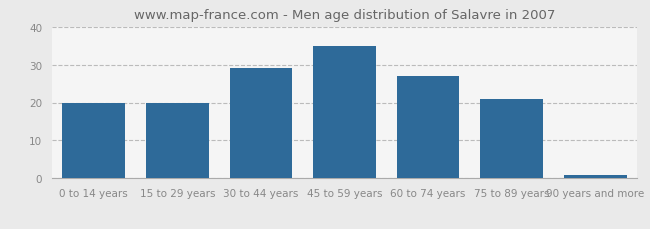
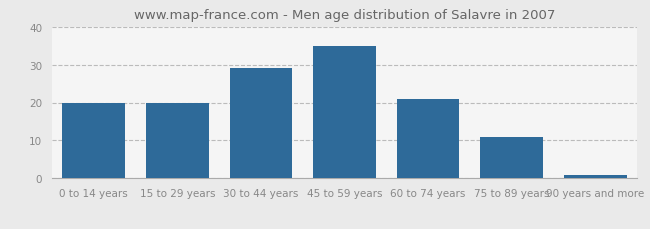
60 to 74 years: 27 -> 21
75 to 89 years: 21 -> 11
